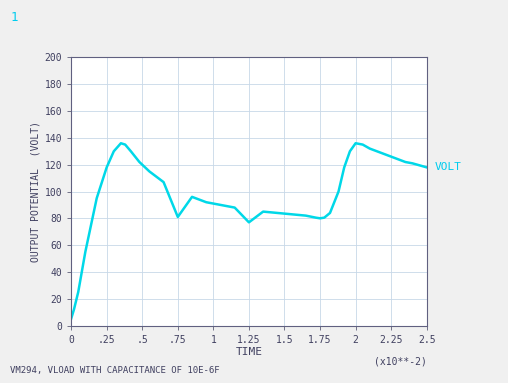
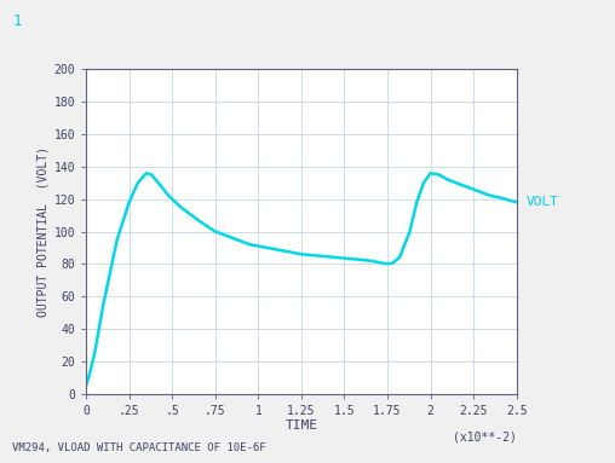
.75: 81 -> 100
1.25: 77 -> 86
